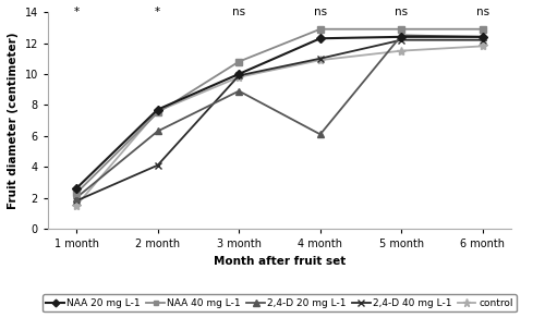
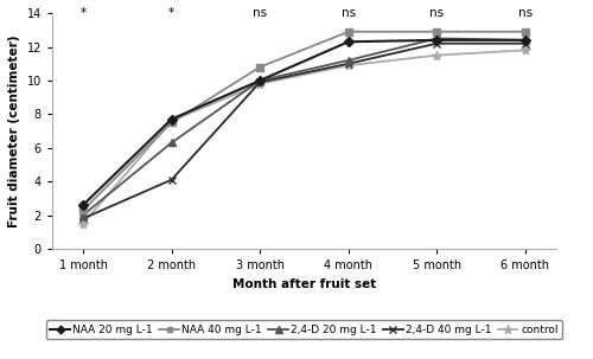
2,4-D 20 mg L-1/3 month: 8.9 -> 10.0
2,4-D 20 mg L-1/4 month: 6.1 -> 11.2
